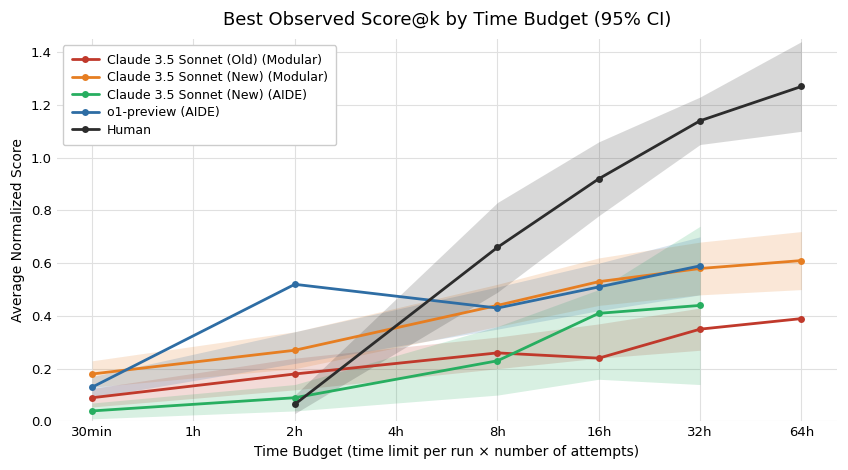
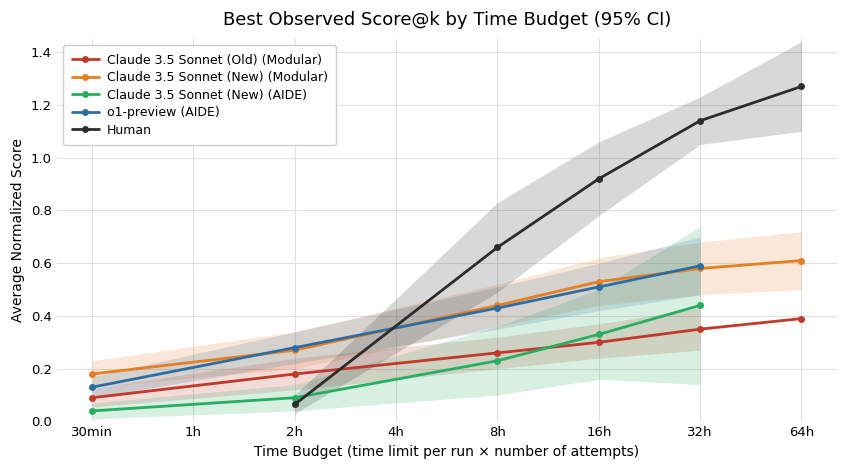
o1-preview (AIDE)/2h: 0.52 -> 0.28
Claude 3.5 Sonnet (Old) (Modular)/16h: 0.24 -> 0.30
Claude 3.5 Sonnet (New) (AIDE)/16h: 0.41 -> 0.33
